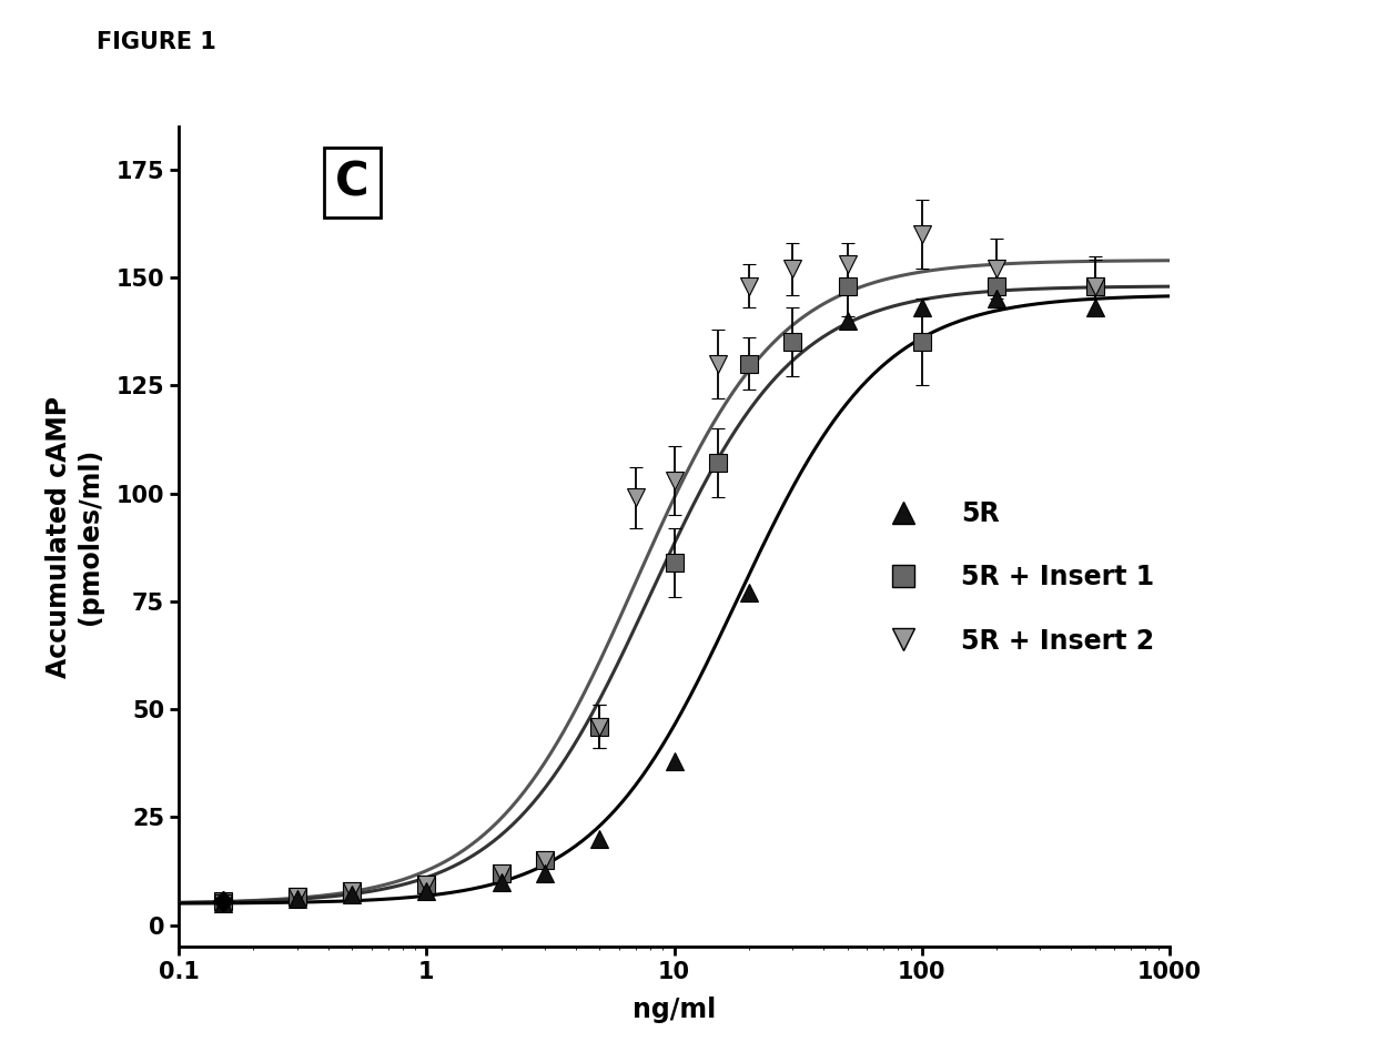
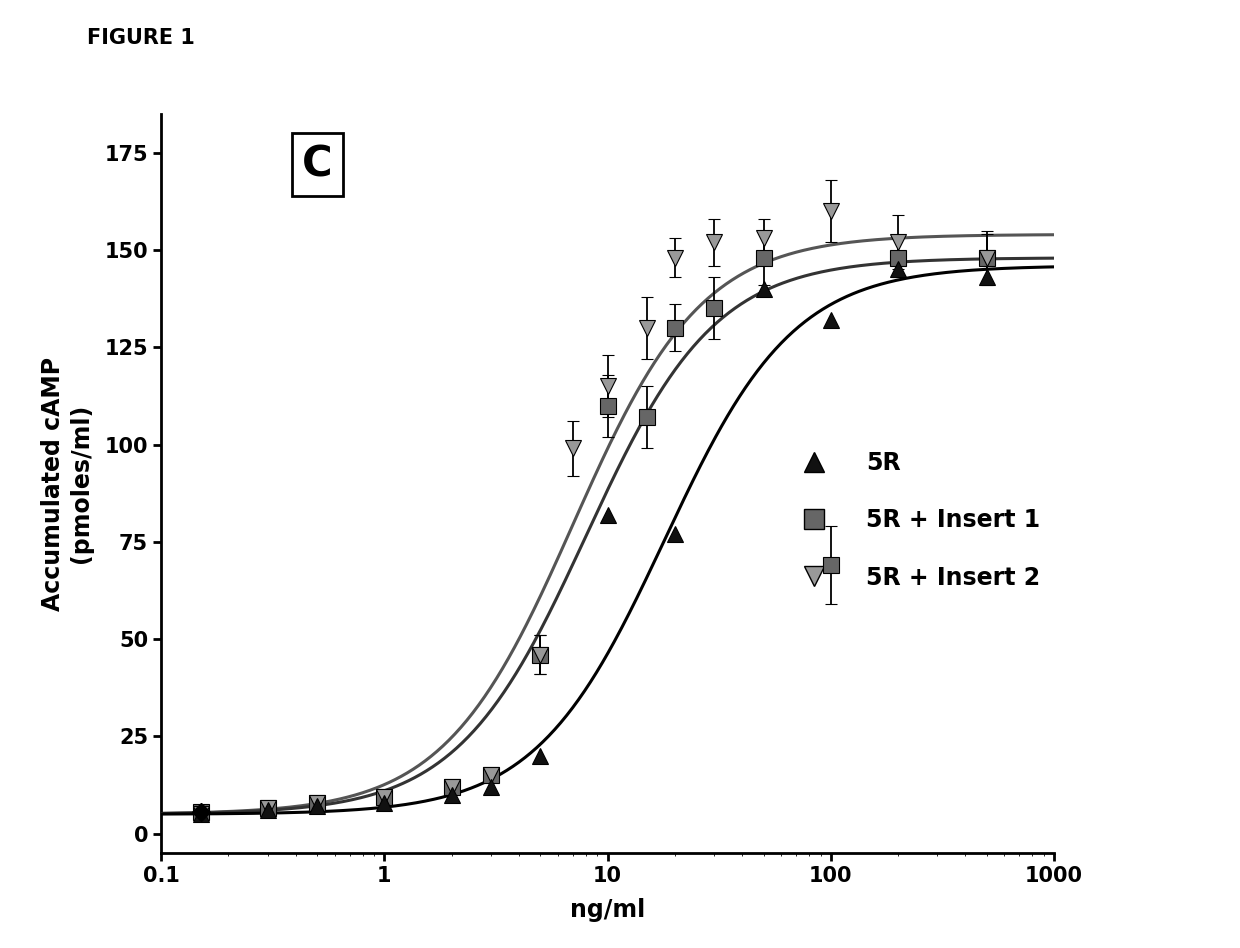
5R/10: 38 -> 82
5R + Insert 1/10: 84.0 -> 110.0
5R + Insert 2/10: 103.0 -> 115.0
5R/100: 143 -> 132
5R + Insert 1/100: 135.0 -> 69.0
